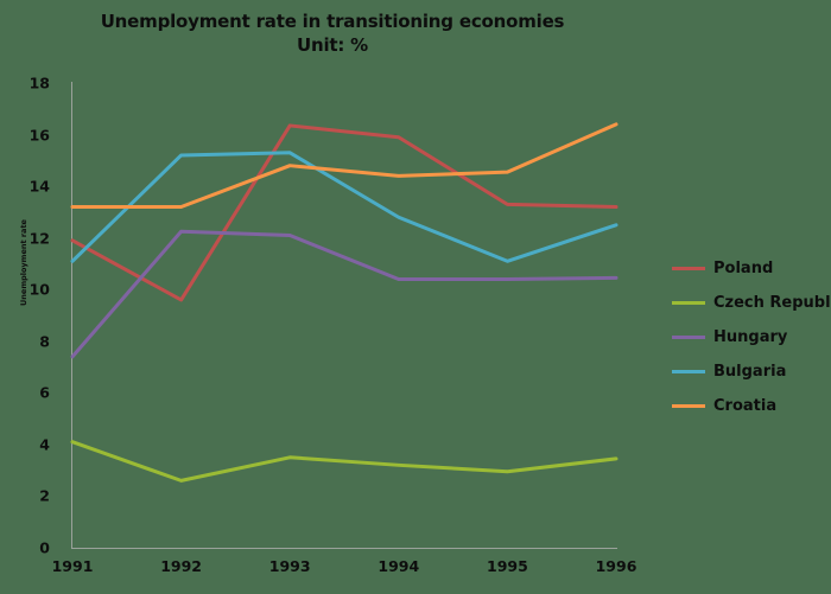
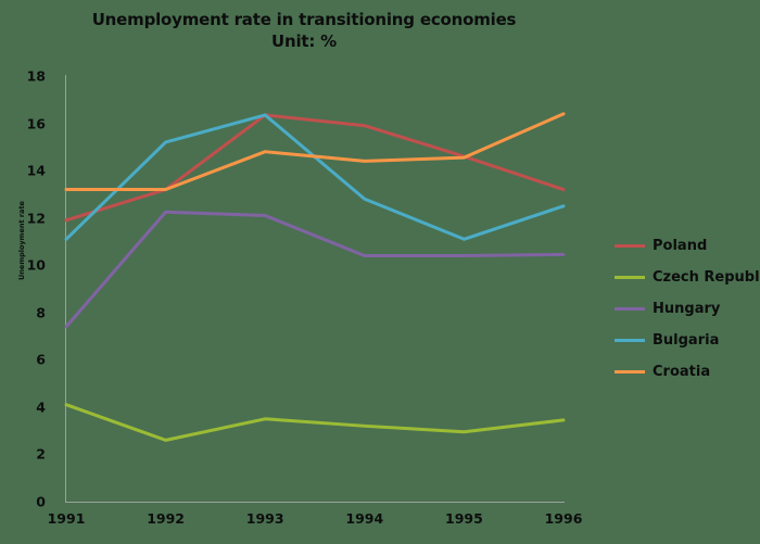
Poland/1992: 9.6 -> 13.2
Bulgaria/1993: 15.3 -> 16.4
Poland/1995: 13.3 -> 14.6
